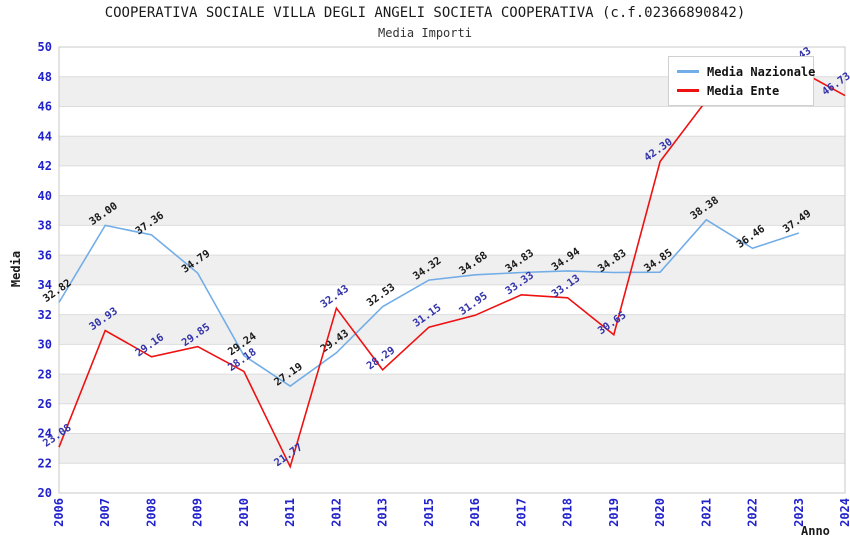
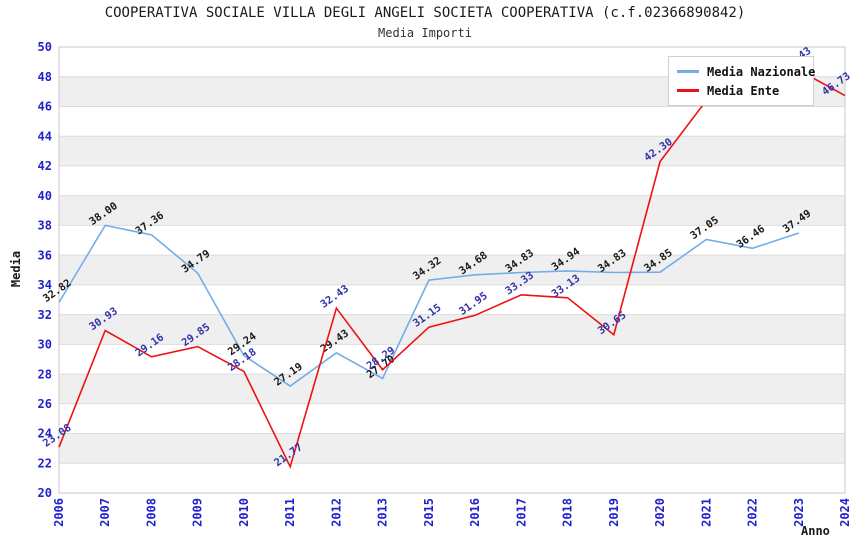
Media Nazionale/2013: 32.53 -> 27.70
Media Nazionale/2021: 38.38 -> 37.05
